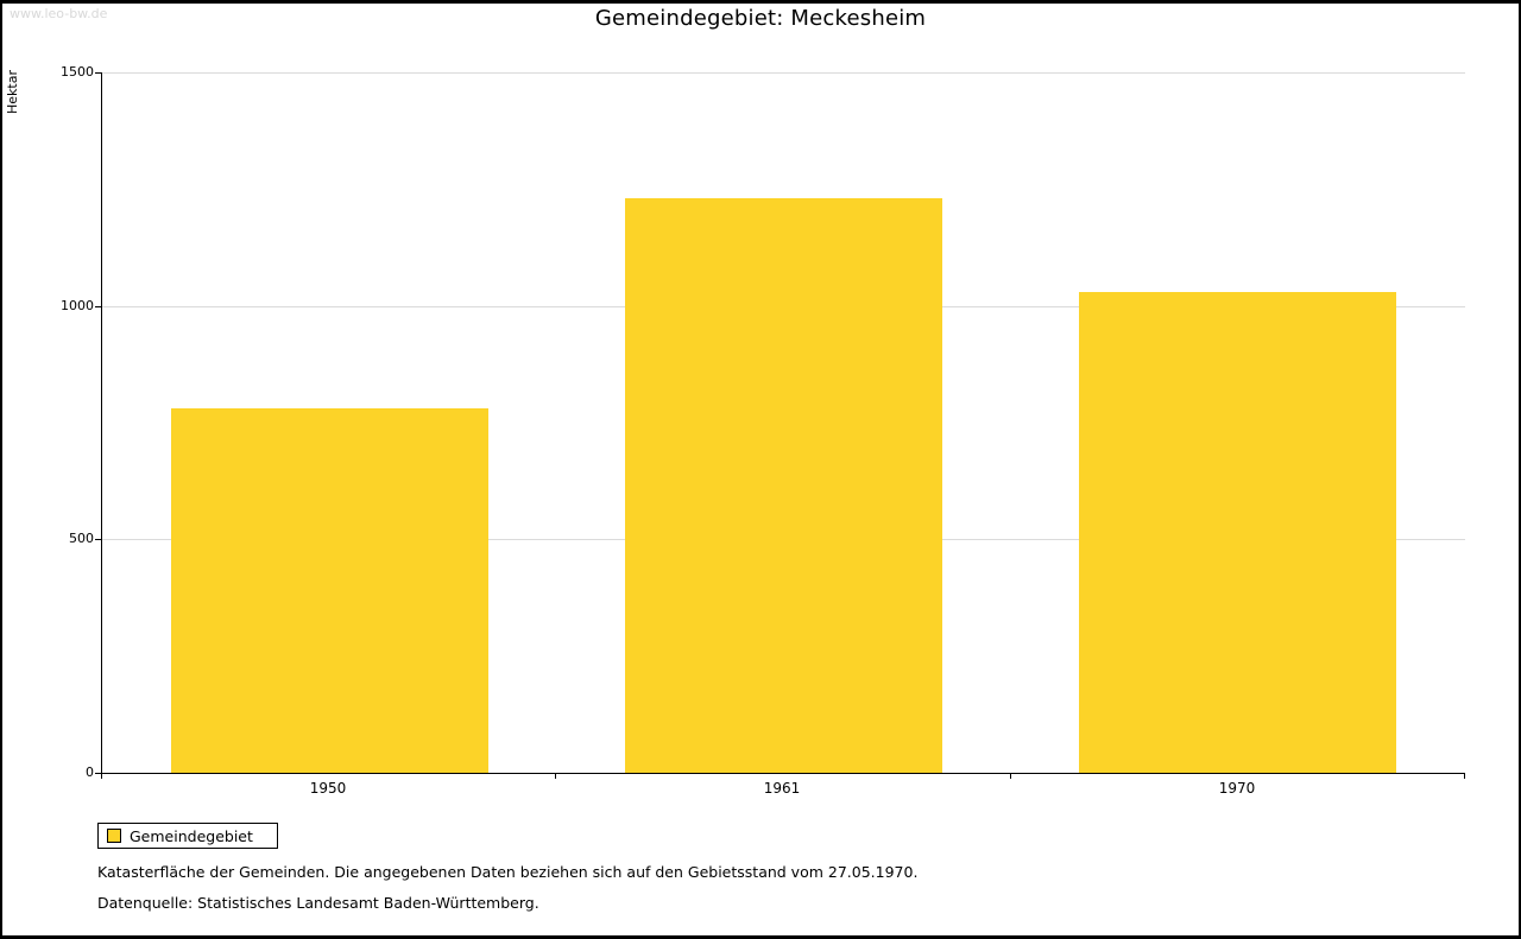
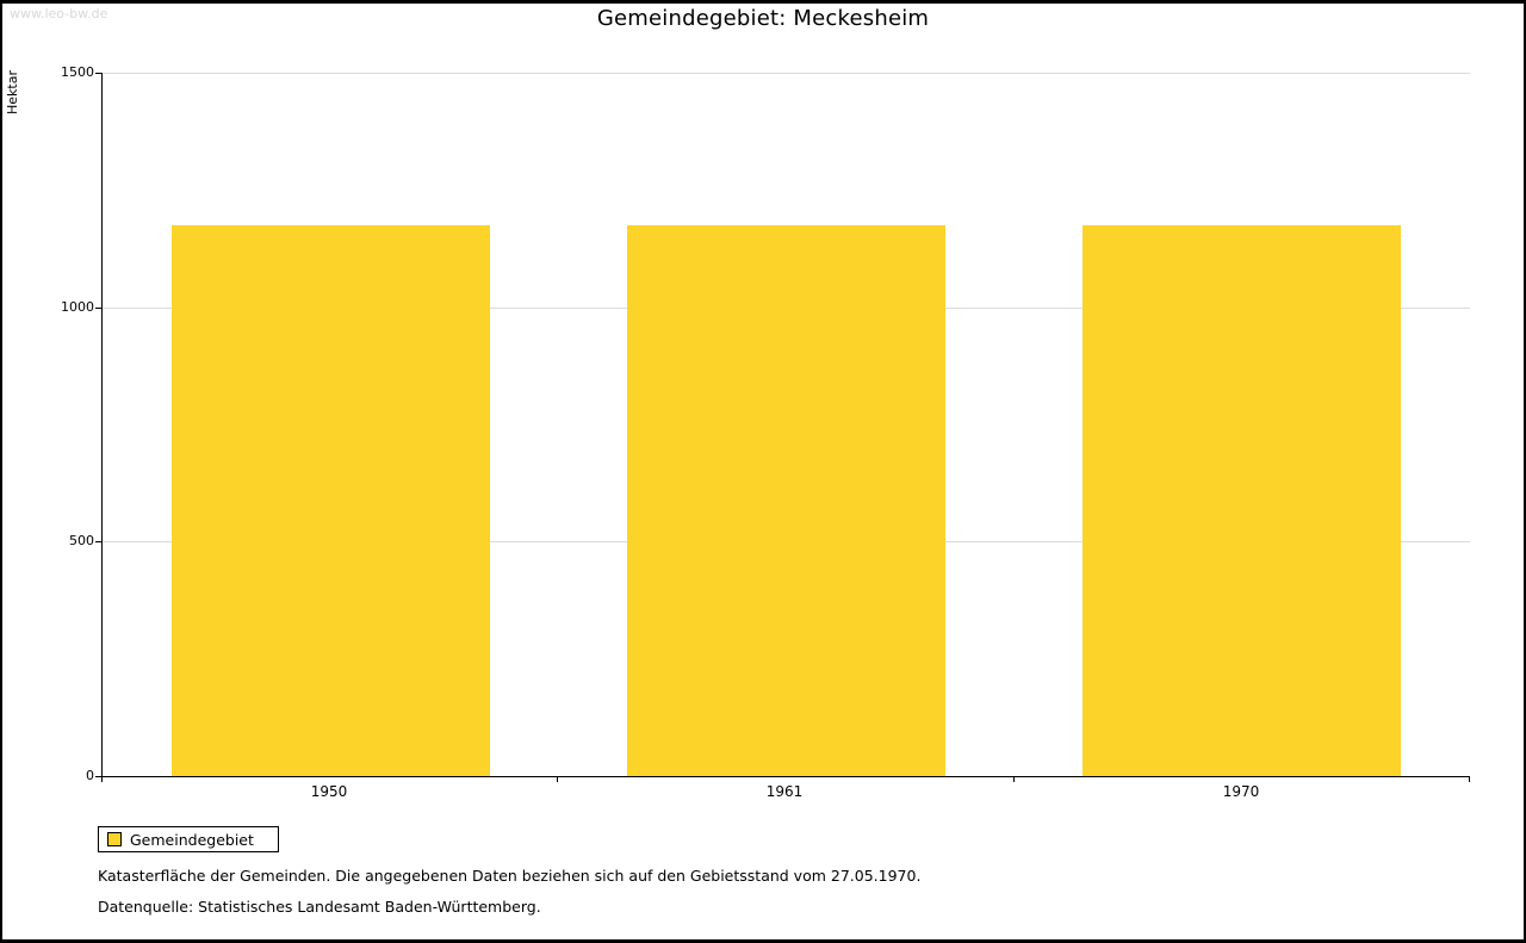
1950: 780 -> 1180
1961: 1230 -> 1180
1970: 1030 -> 1180
